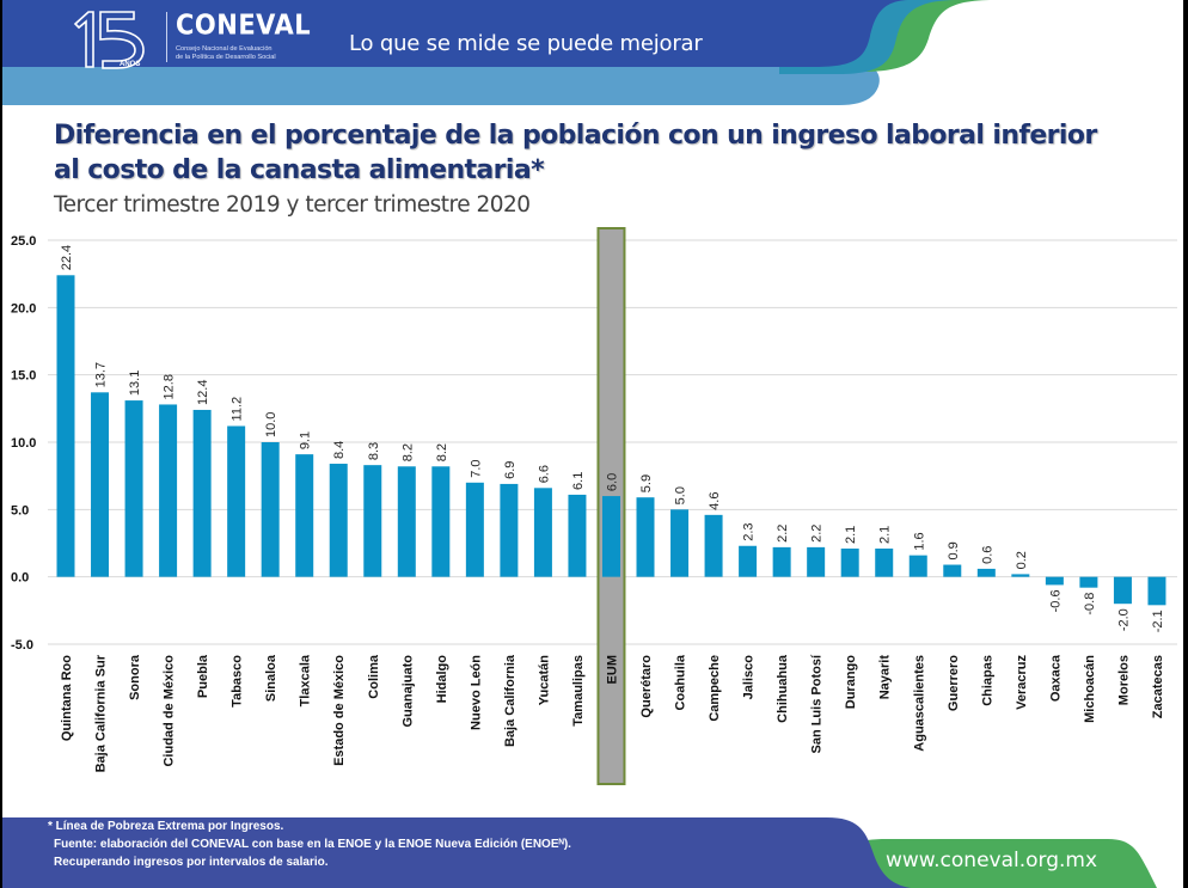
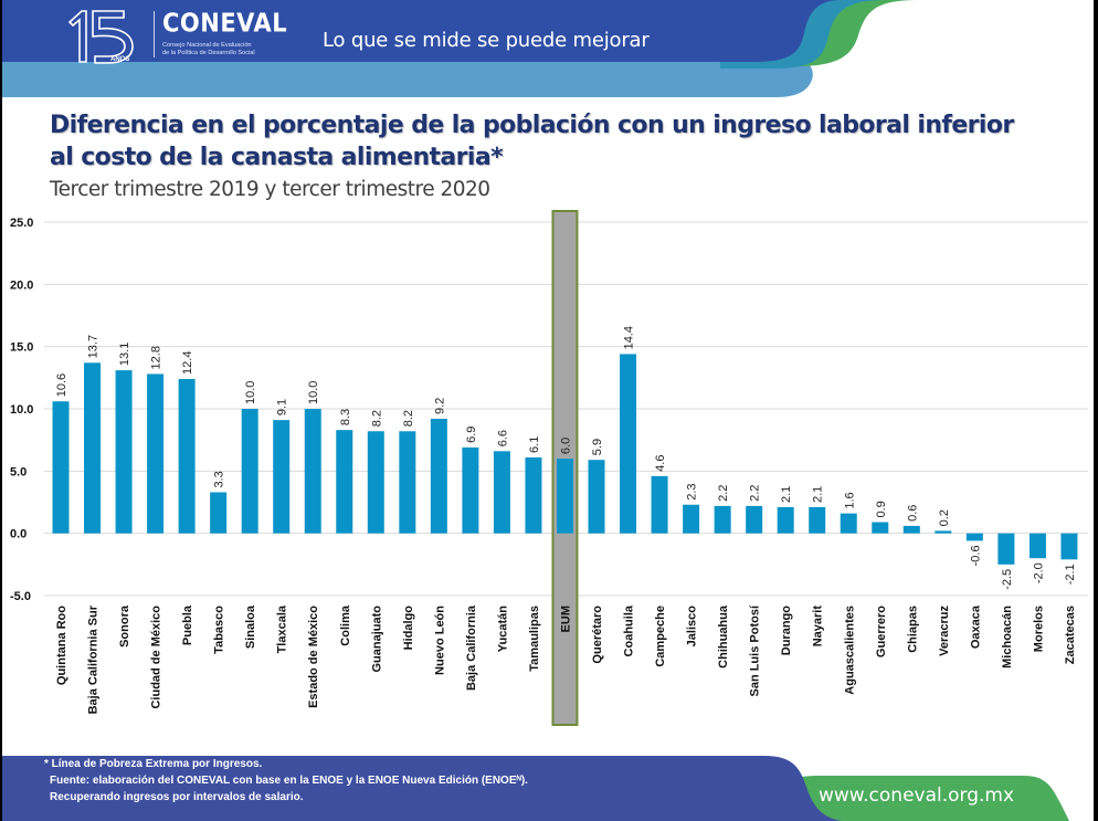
Quintana Roo: 22.4 -> 10.6
Tabasco: 11.2 -> 3.3
Estado de México: 8.4 -> 10.0
Nuevo León: 7.0 -> 9.2
Coahuila: 5.0 -> 14.4
Michoacán: -0.8 -> -2.5
